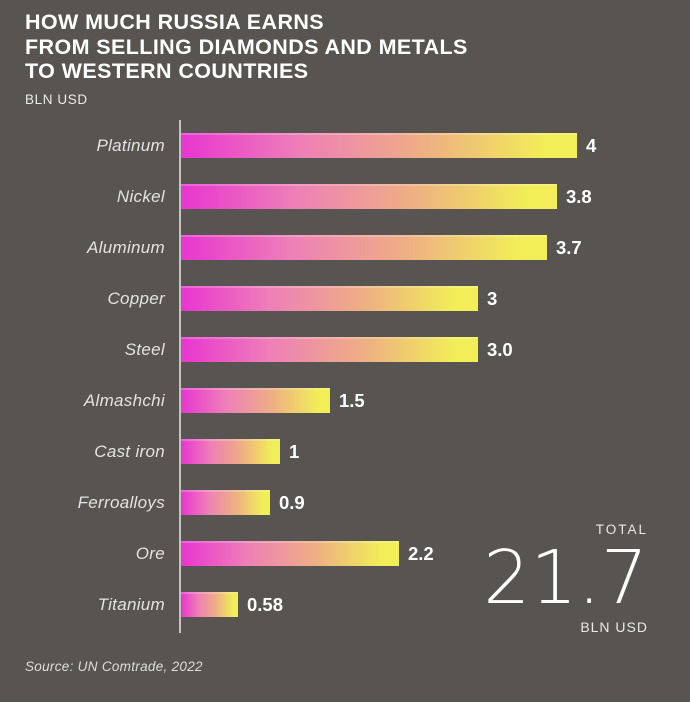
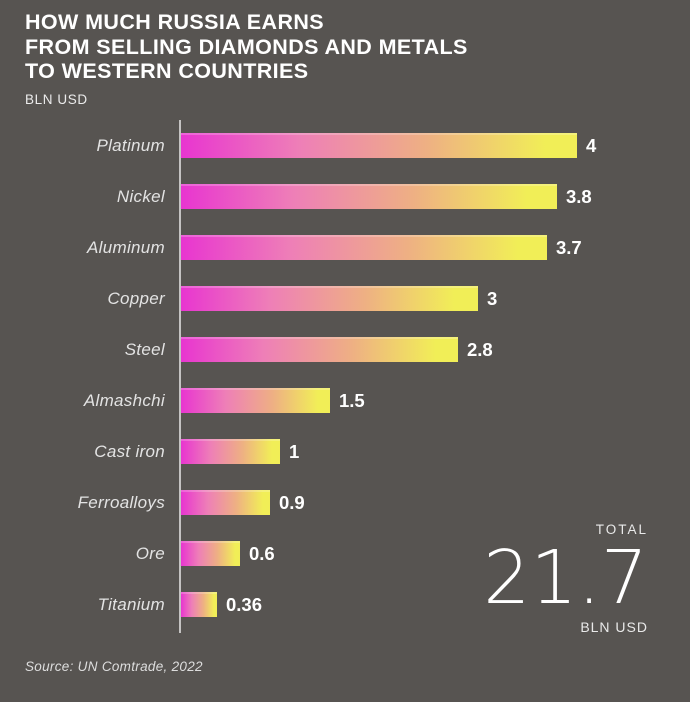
Steel: 3.0 -> 2.8
Ore: 2.2 -> 0.6
Titanium: 0.58 -> 0.36
